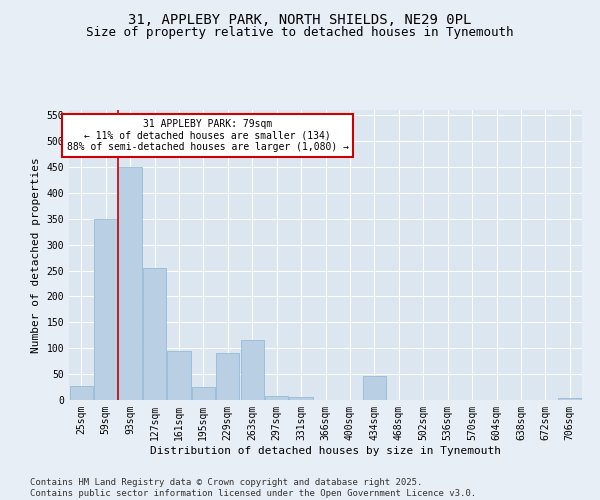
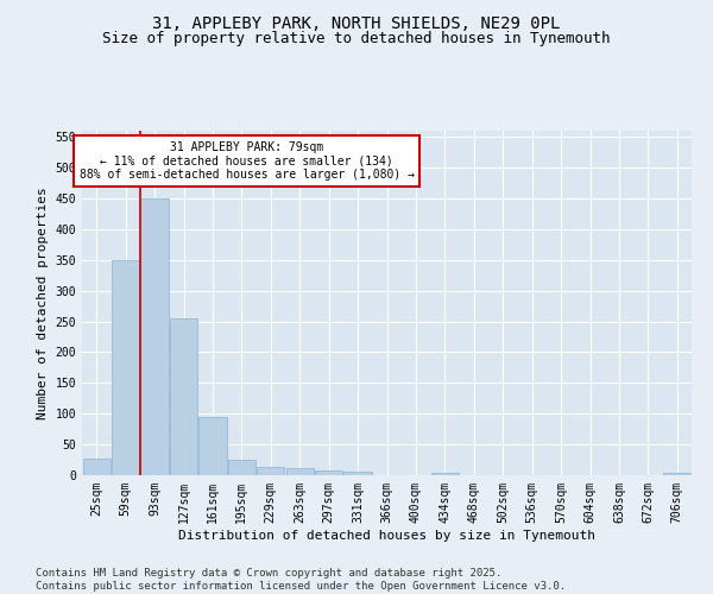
229sqm: 90 -> 14
263sqm: 116 -> 12
434sqm: 46 -> 4
